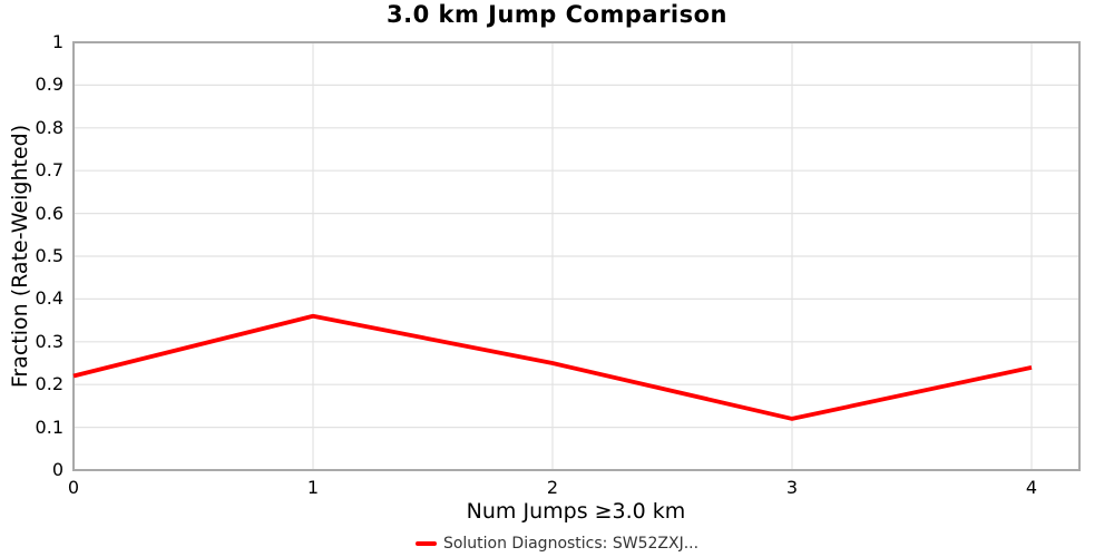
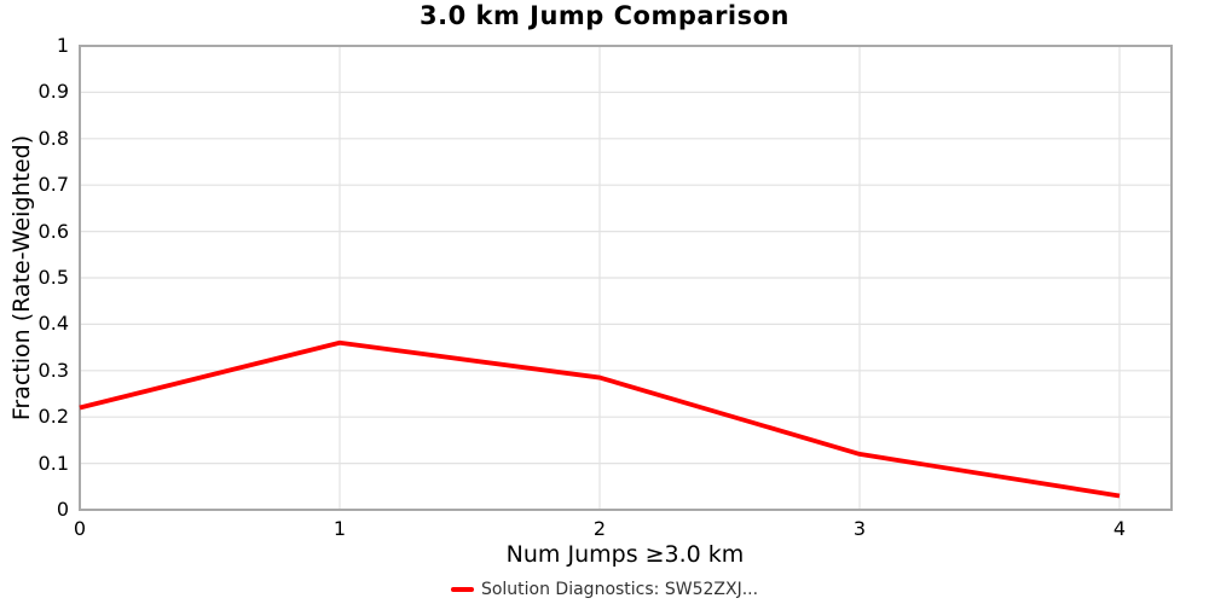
2: 0.25 -> 0.28
4: 0.24 -> 0.03
